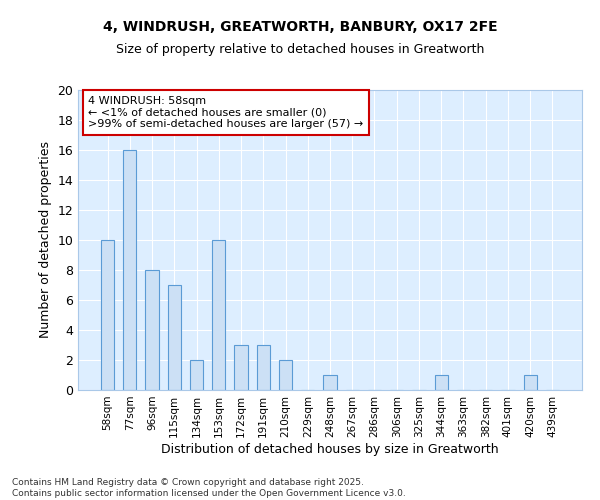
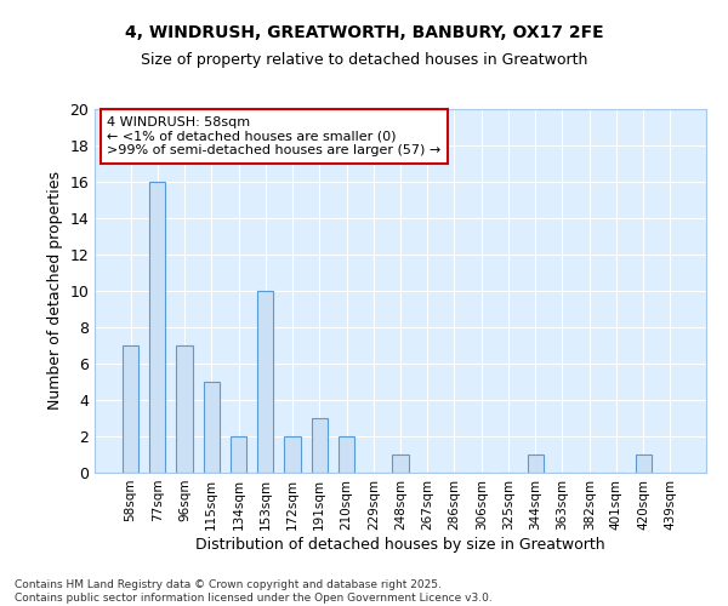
58sqm: 10 -> 7
96sqm: 8 -> 7
115sqm: 7 -> 5
172sqm: 3 -> 2
